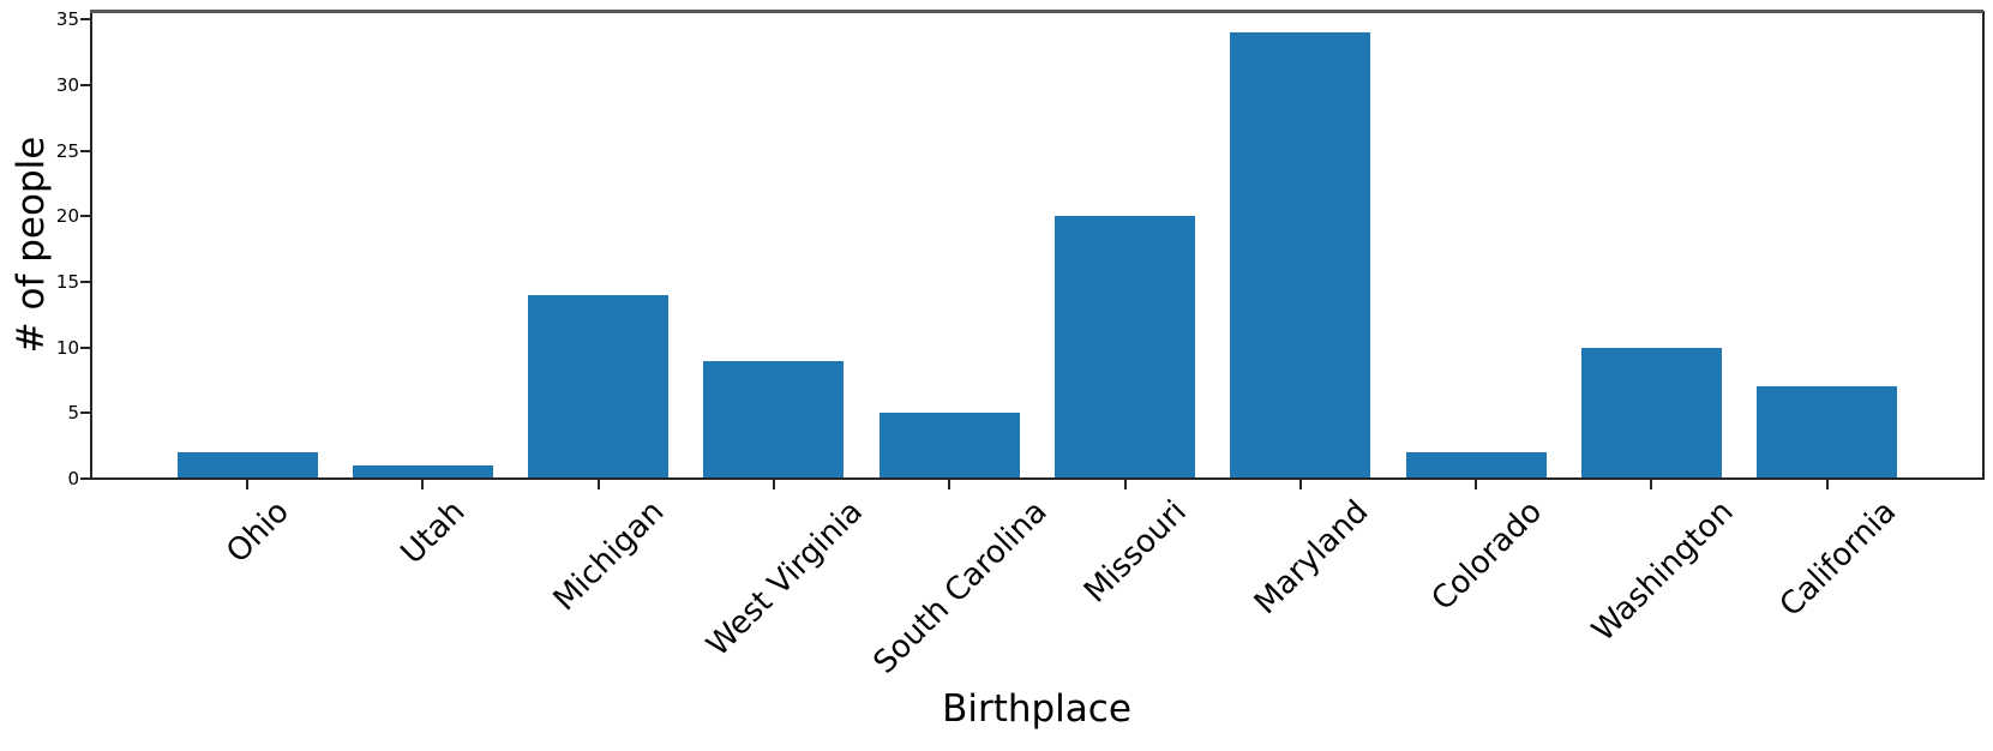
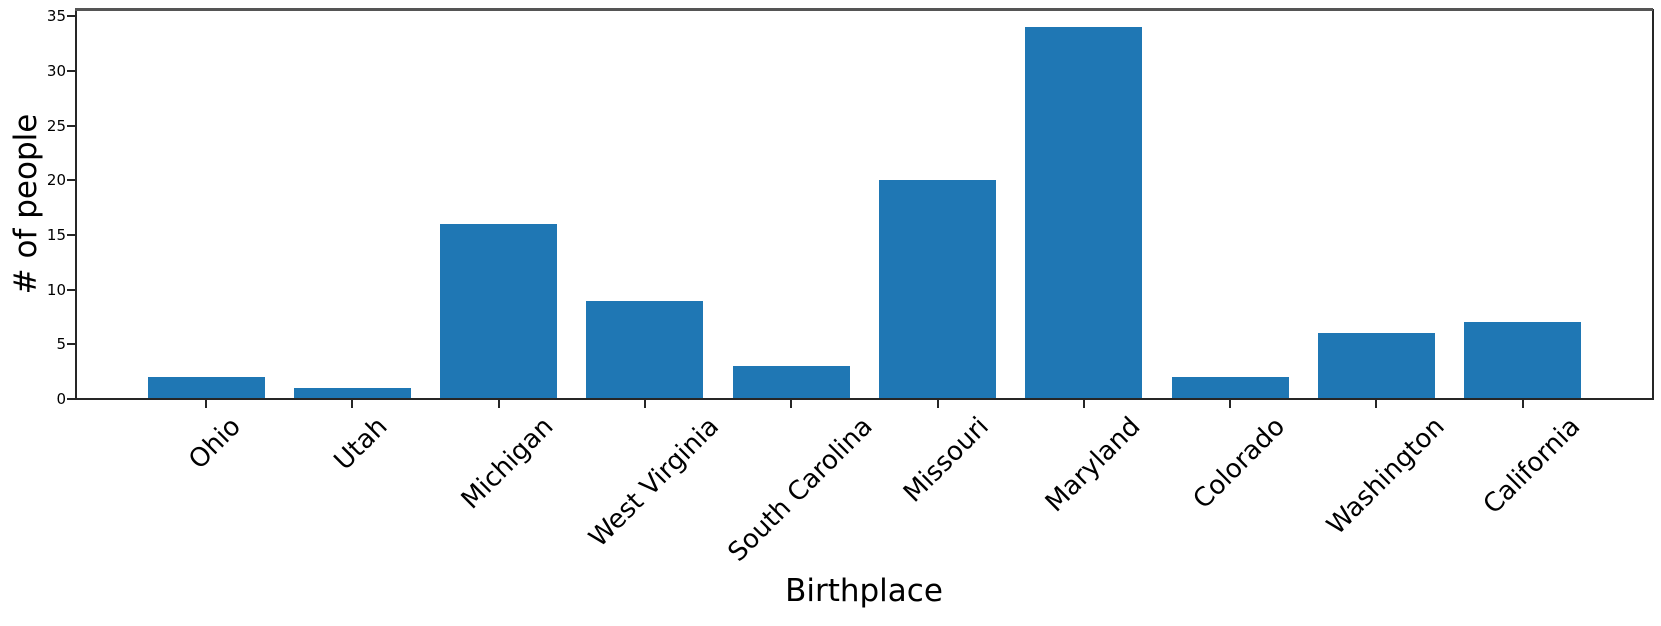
Michigan: 14 -> 16
South Carolina: 5 -> 3
Washington: 10 -> 6
